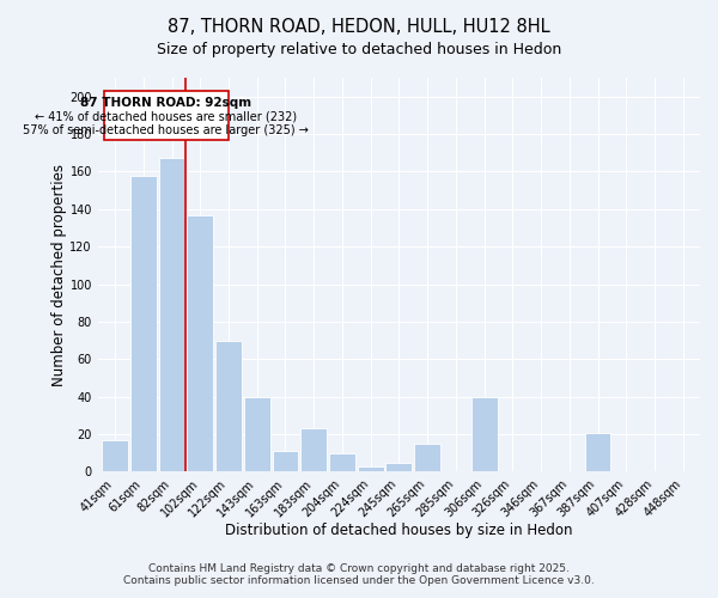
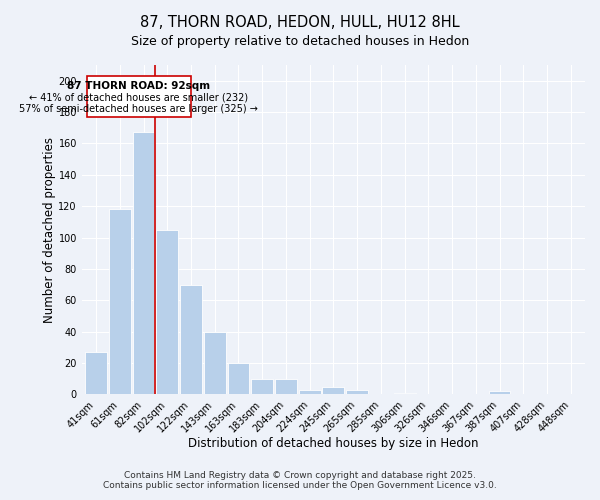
41sqm: 17 -> 27
61sqm: 158 -> 118
102sqm: 137 -> 105
163sqm: 11 -> 20
183sqm: 23 -> 10
265sqm: 15 -> 3
306sqm: 40 -> 1
387sqm: 21 -> 2
